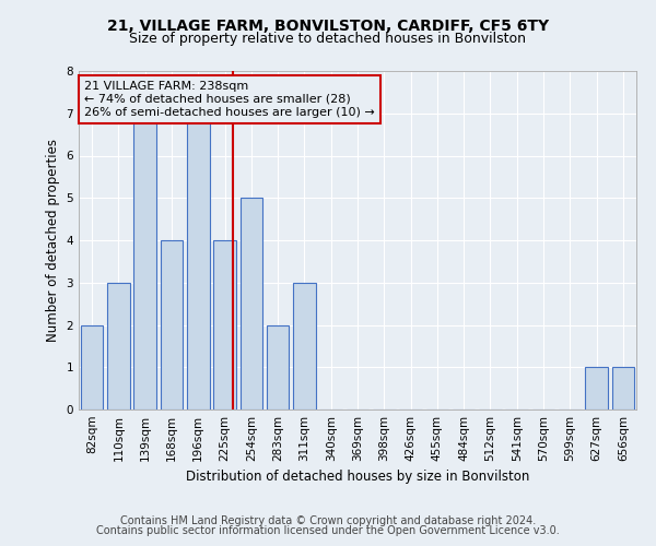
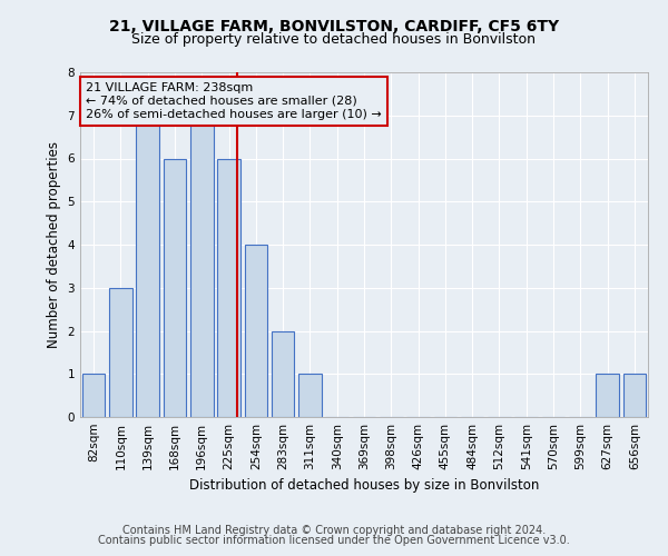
82sqm: 2 -> 1
168sqm: 4 -> 6
225sqm: 4 -> 6
254sqm: 5 -> 4
311sqm: 3 -> 1
